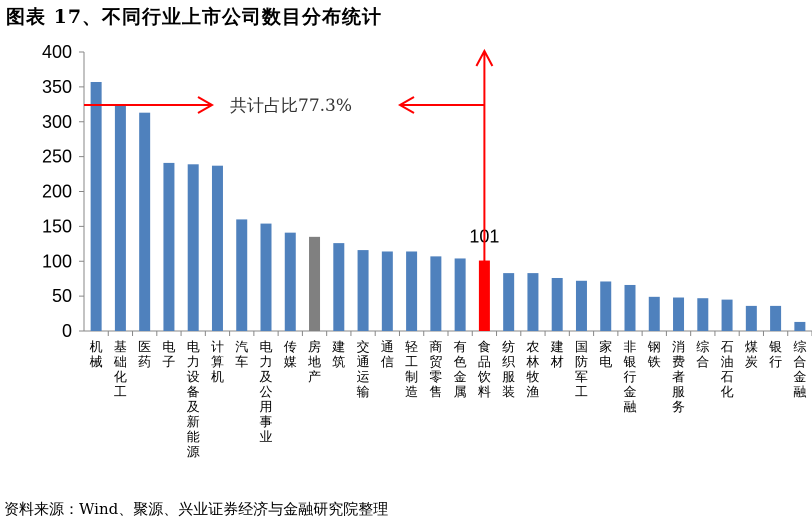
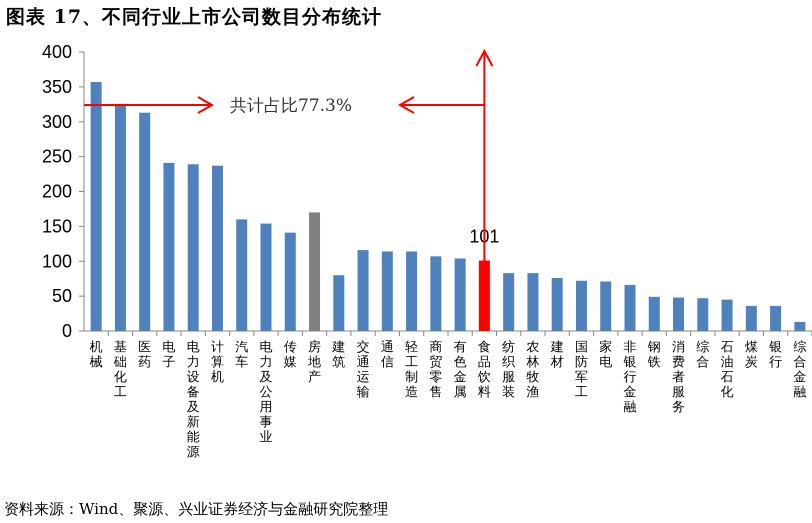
房地产: 140 -> 170
建筑: 130 -> 80
